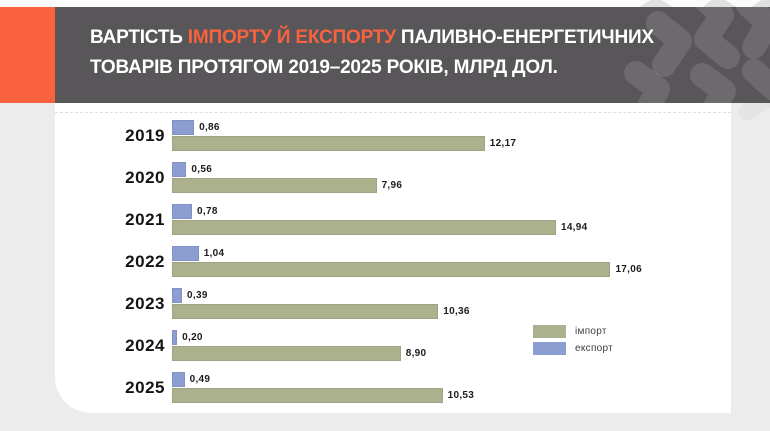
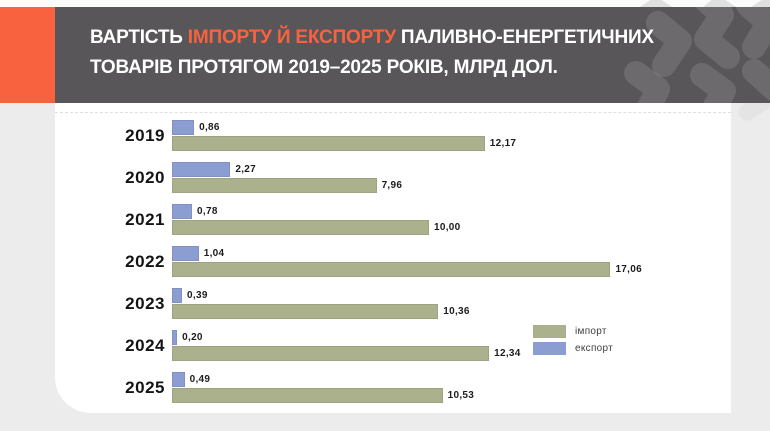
експорт/2020: 0,56 -> 2,27
імпорт/2021: 14,94 -> 10,00
імпорт/2024: 8,90 -> 12,34
